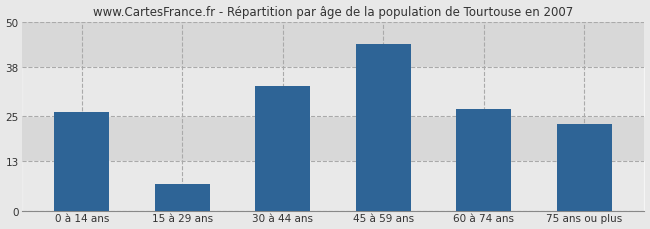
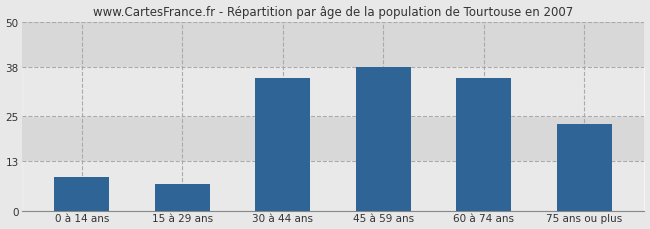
0 à 14 ans: 26 -> 9
30 à 44 ans: 33 -> 35
45 à 59 ans: 44 -> 38
60 à 74 ans: 27 -> 35
